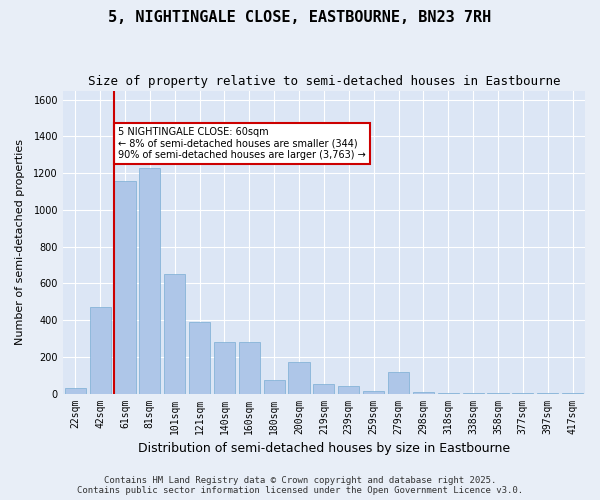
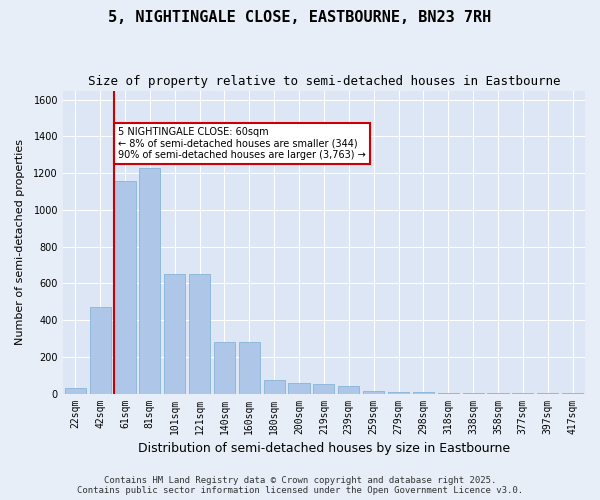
121sqm: 390 -> 650
200sqm: 170 -> 60
279sqm: 120 -> 10
